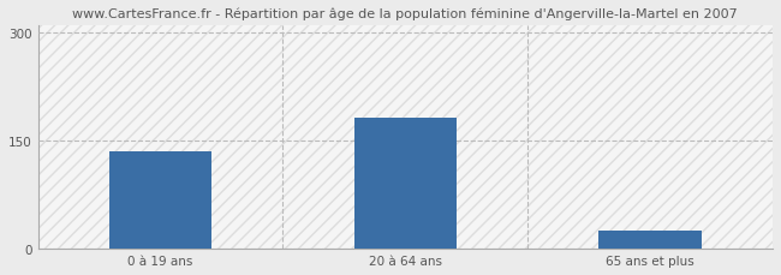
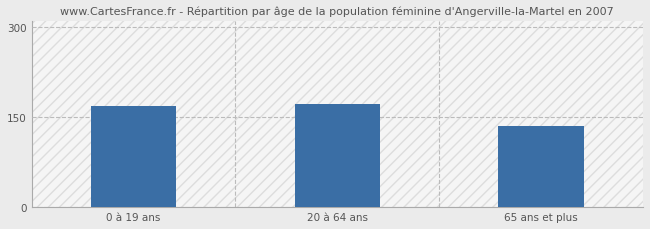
0 à 19 ans: 135 -> 168
20 à 64 ans: 183 -> 172
65 ans et plus: 25 -> 136
